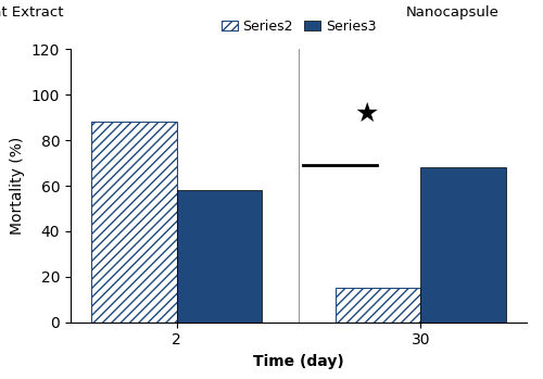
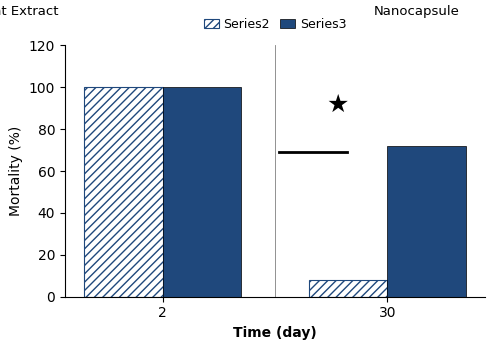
Series2/2: 88 -> 100
Series3/2: 58 -> 100
Series2/30: 15 -> 8
Series3/30: 68 -> 72
